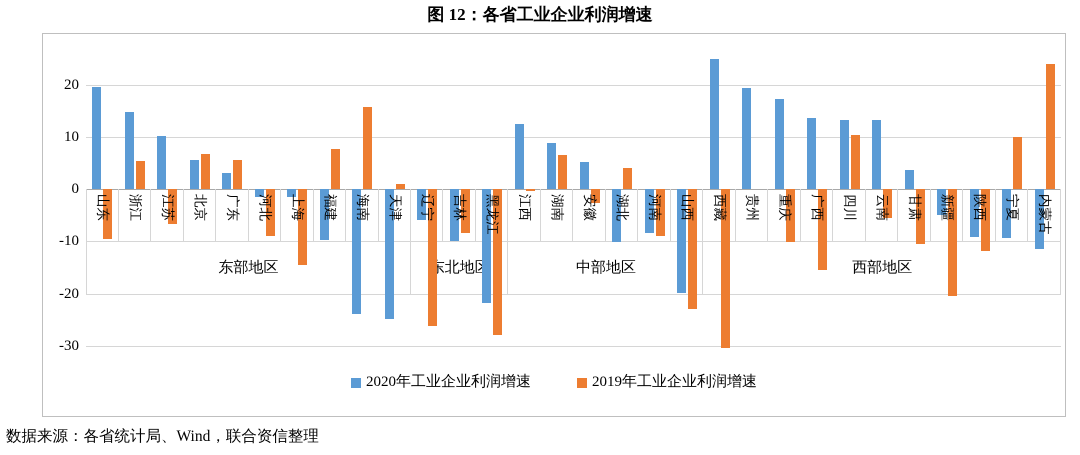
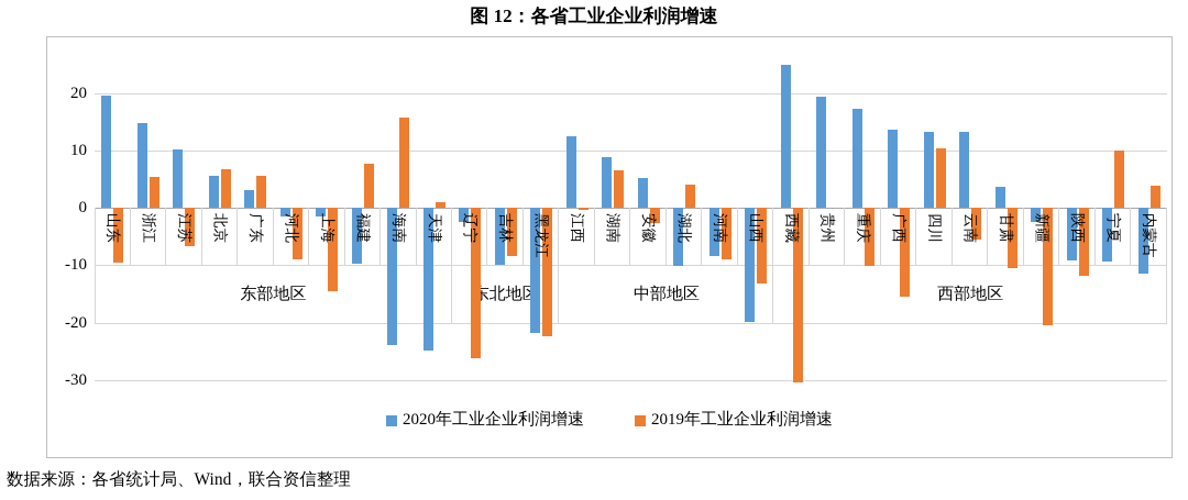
2020年工业企业利润增速/辽宁: -6 -> -2
2019年工业企业利润增速/黑龙江: -28 -> -22
2019年工业企业利润增速/山西: -23 -> -13
2020年工业企业利润增速/新疆: -5 -> -2
2019年工业企业利润增速/内蒙古: 24 -> 4
